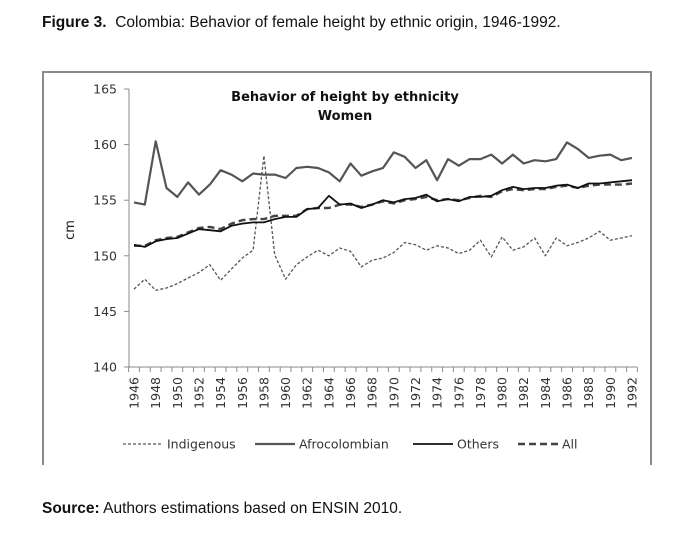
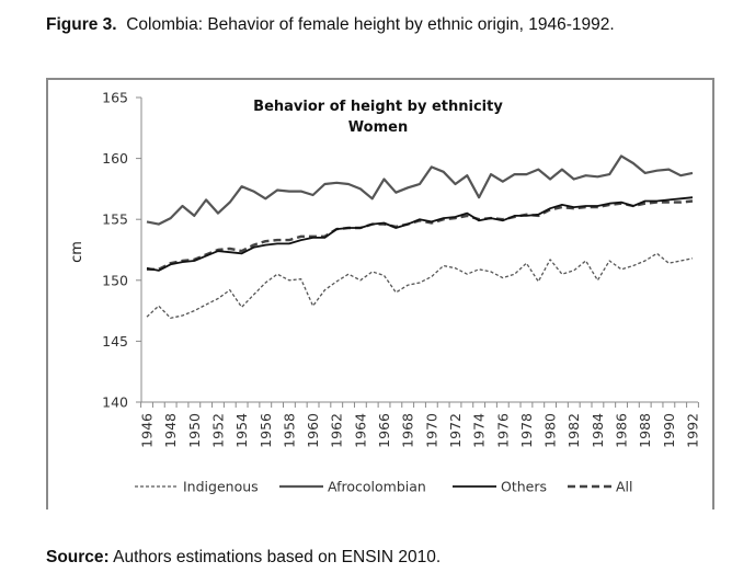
Afrocolombian/1948: 160.3 -> 155.1
Indigenous/1958: 159.0 -> 150.0
Others/1964: 155.4 -> 154.3
